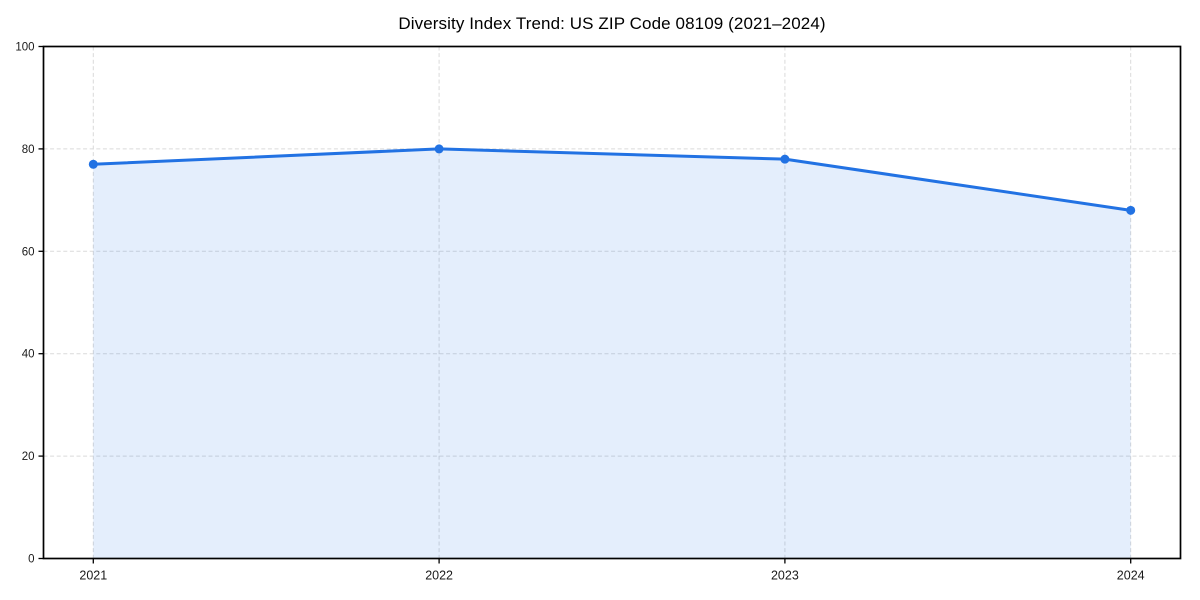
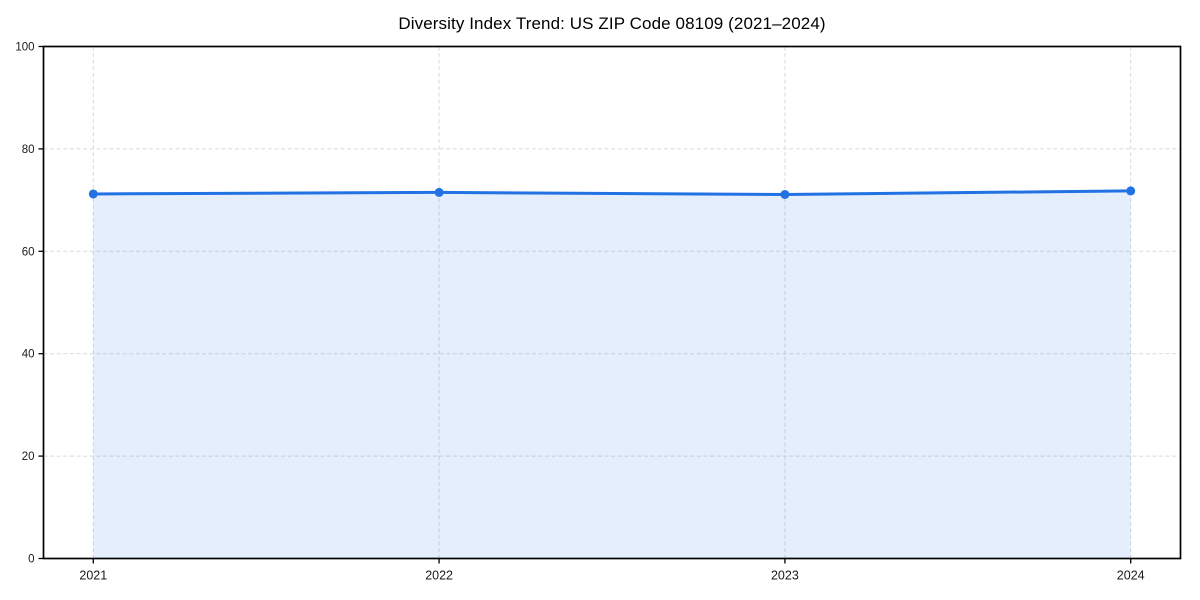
2021: 77 -> 71
2022: 80 -> 72
2023: 78 -> 71
2024: 68 -> 72
